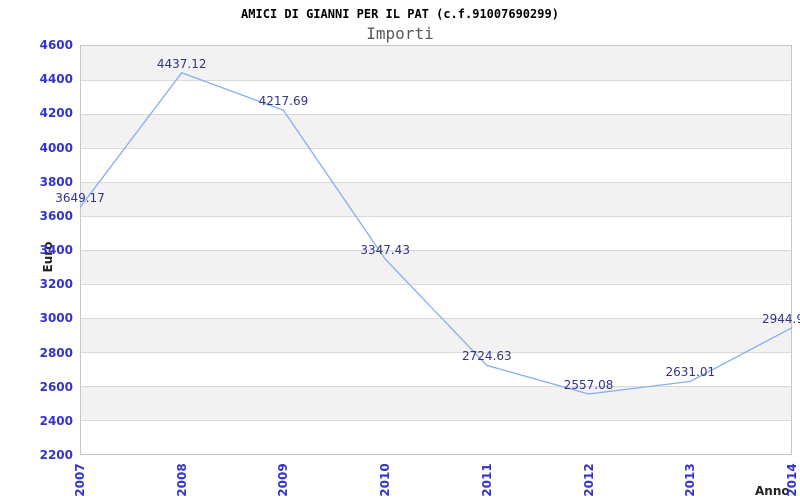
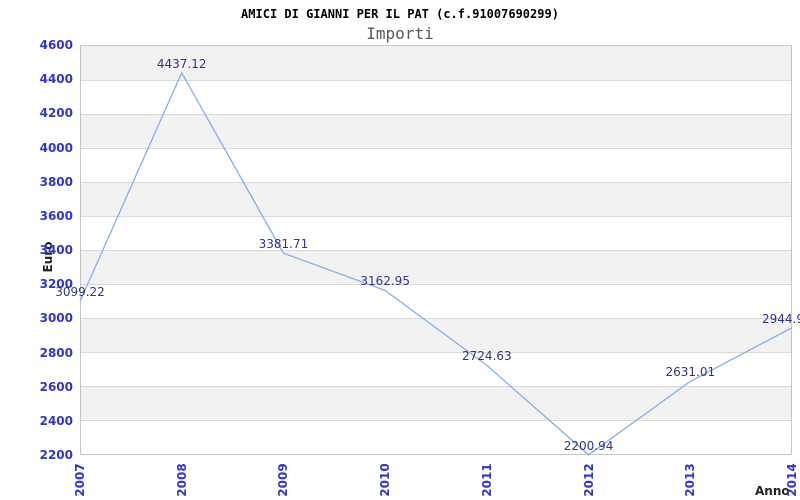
2007: 3649.17 -> 3099.22
2009: 4217.69 -> 3381.71
2010: 3347.43 -> 3162.95
2012: 2557.08 -> 2200.94
